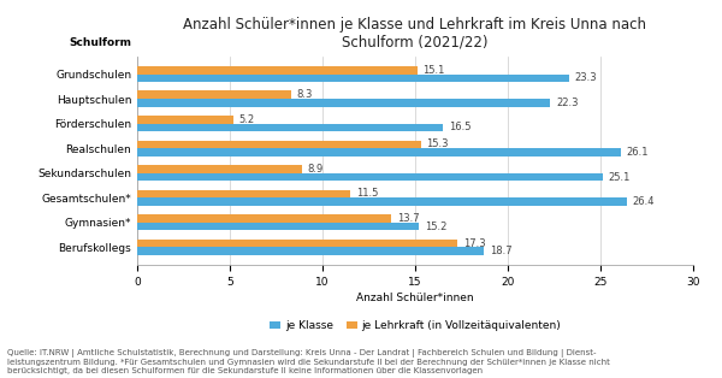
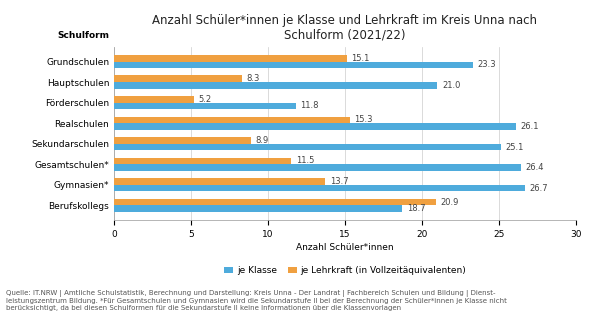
je Klasse/Hauptschulen: 22.3 -> 21.0
je Klasse/Förderschulen: 16.5 -> 11.8
je Klasse/Gymnasien*: 15.2 -> 26.7
je Lehrkraft (in Vollzeitäquivalenten)/Berufskollegs: 17.3 -> 20.9
